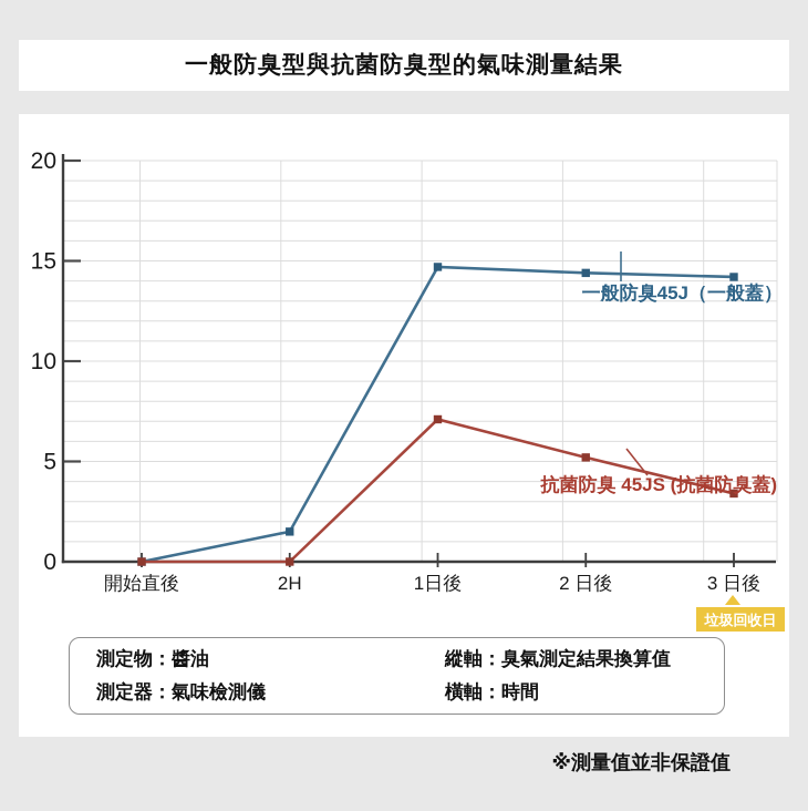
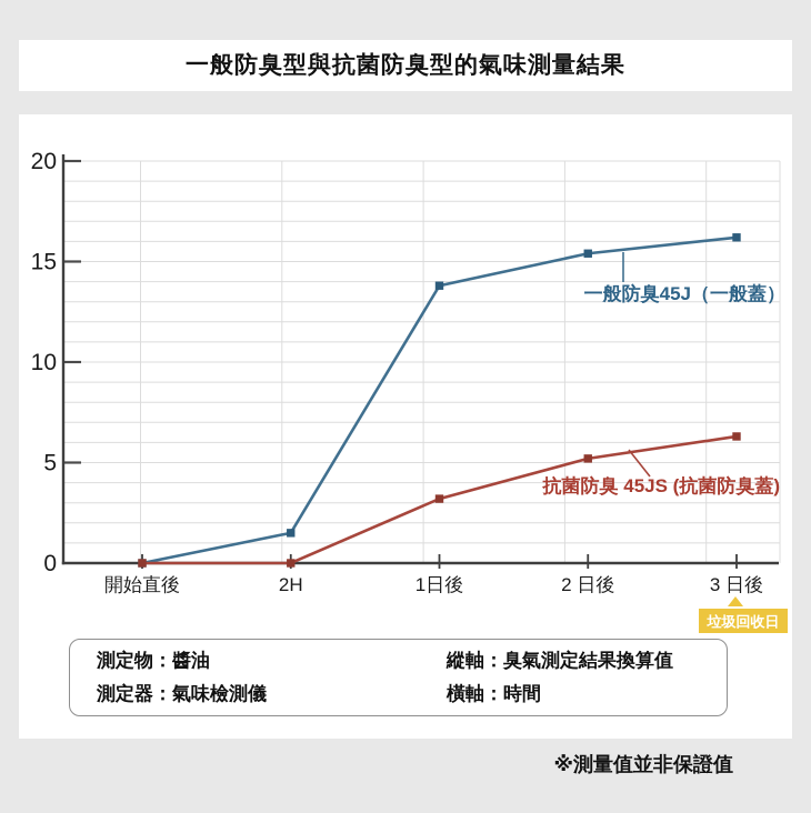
一般防臭45J（一般蓋）/1日後: 14.7 -> 13.8
抗菌防臭 45JS (抗菌防臭蓋)/1日後: 7.1 -> 3.2
一般防臭45J（一般蓋）/2 日後: 14.4 -> 15.4
一般防臭45J（一般蓋）/3 日後: 14.2 -> 16.2
抗菌防臭 45JS (抗菌防臭蓋)/3 日後: 3.4 -> 6.3
